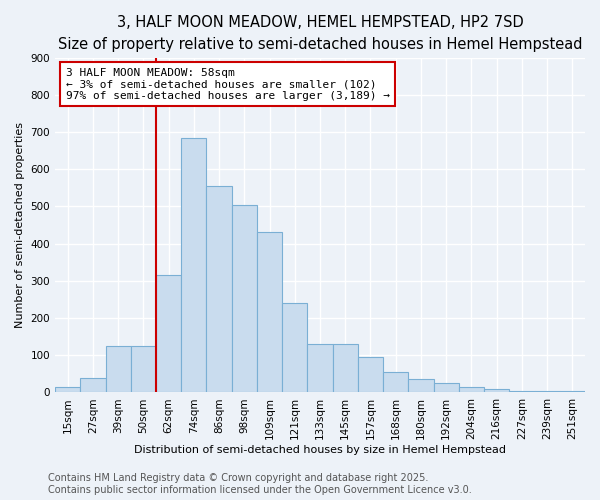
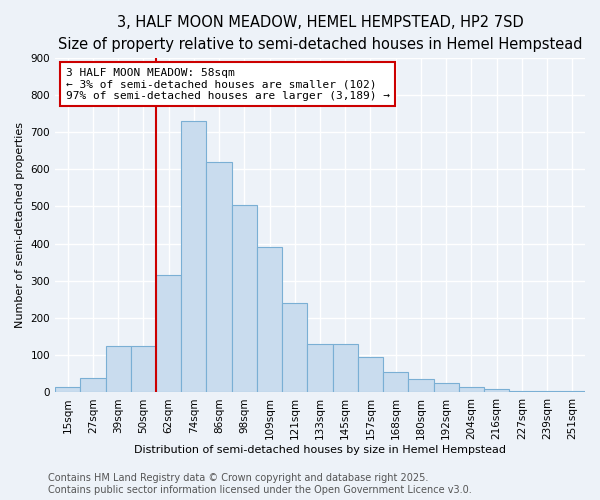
74sqm: 685 -> 730
86sqm: 555 -> 620
109sqm: 430 -> 390
